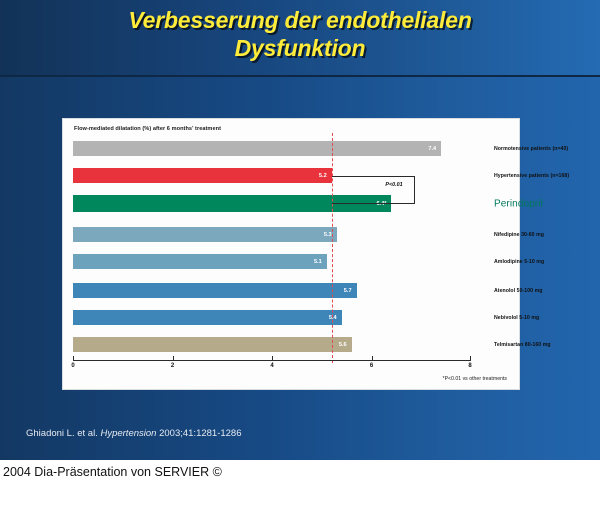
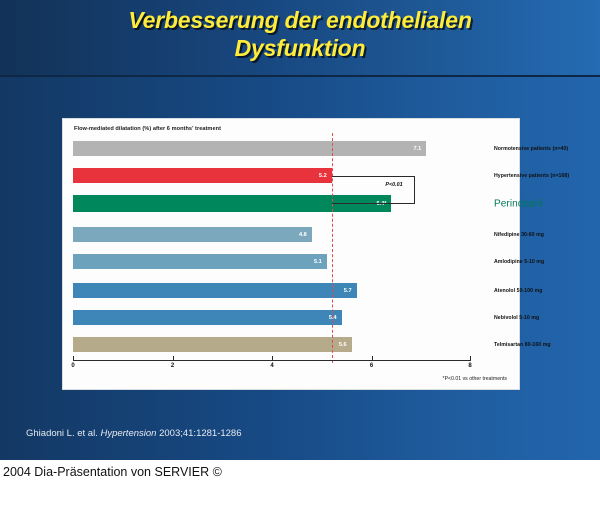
Normotensive patients (n=40): 7.4 -> 7.1
Nifedipine 30-60 mg: 5.3 -> 4.8
